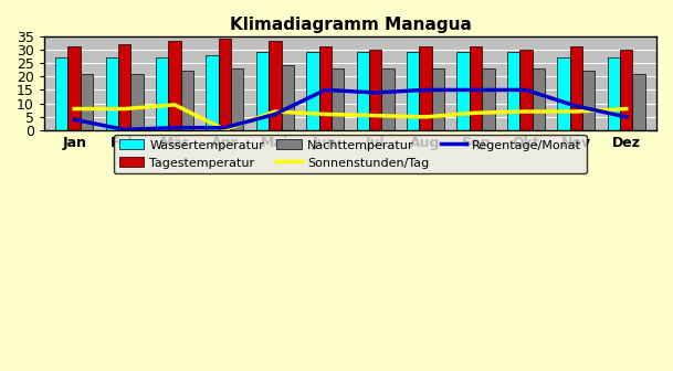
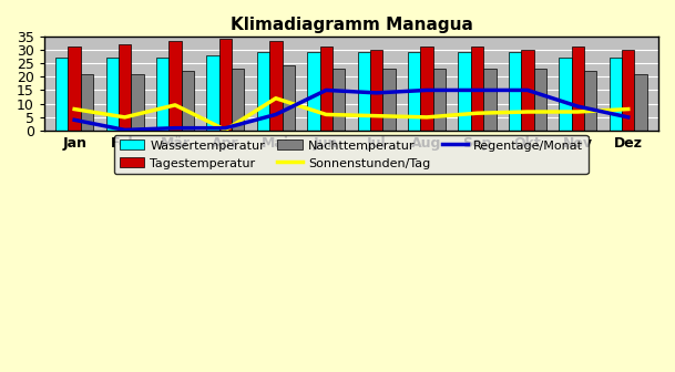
Sonnenstunden/Tag/Feb: 8.0 -> 5.0
Sonnenstunden/Tag/Mai: 7.0 -> 12.0
